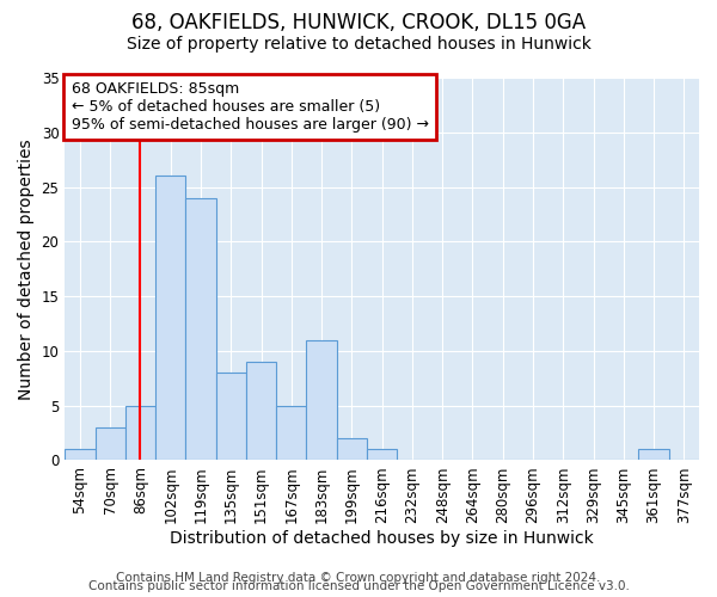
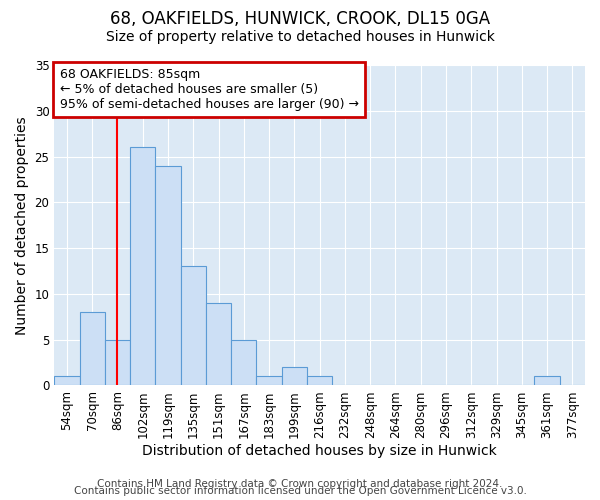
70sqm: 3 -> 8
135sqm: 8 -> 13
183sqm: 11 -> 1
